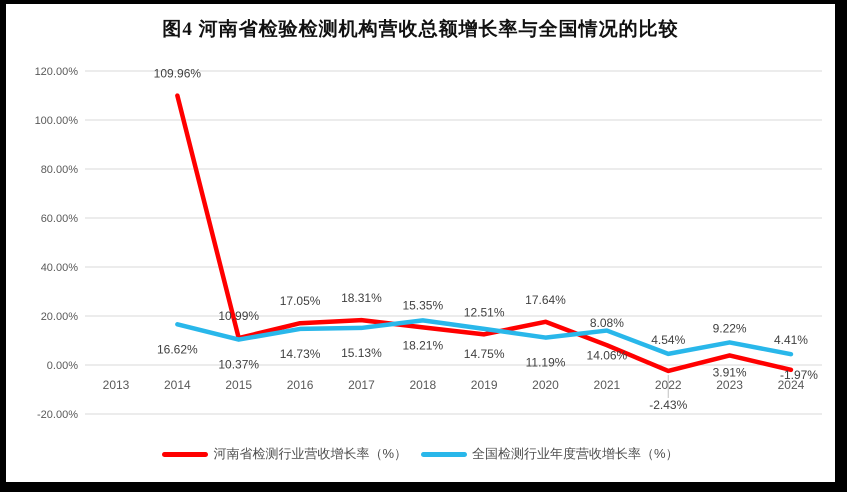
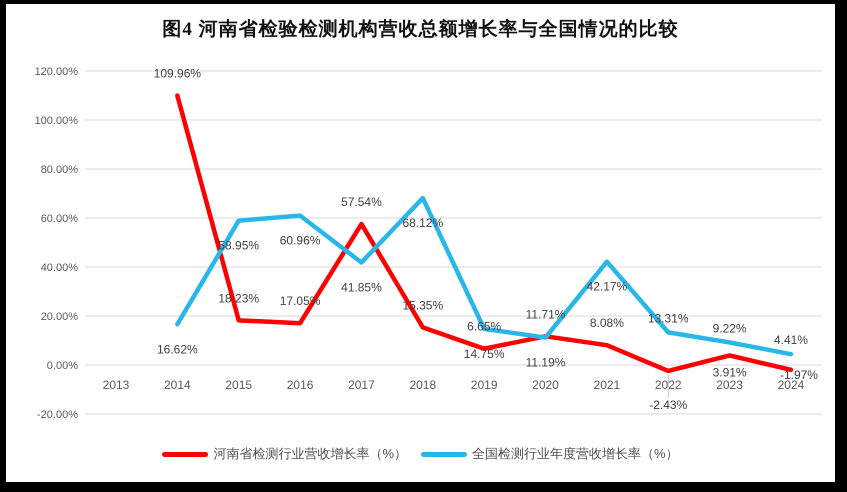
河南省检测行业营收增长率（%）/2015: 10.99% -> 18.23%
全国检测行业年度营收增长率（%）/2015: 10.37% -> 58.95%
全国检测行业年度营收增长率（%）/2016: 14.73% -> 60.96%
河南省检测行业营收增长率（%）/2017: 18.31% -> 57.54%
全国检测行业年度营收增长率（%）/2017: 15.13% -> 41.85%
全国检测行业年度营收增长率（%）/2018: 18.21% -> 68.12%
河南省检测行业营收增长率（%）/2019: 12.51% -> 6.65%
河南省检测行业营收增长率（%）/2020: 17.64% -> 11.71%
全国检测行业年度营收增长率（%）/2021: 14.06% -> 42.17%
全国检测行业年度营收增长率（%）/2022: 4.54% -> 13.31%
